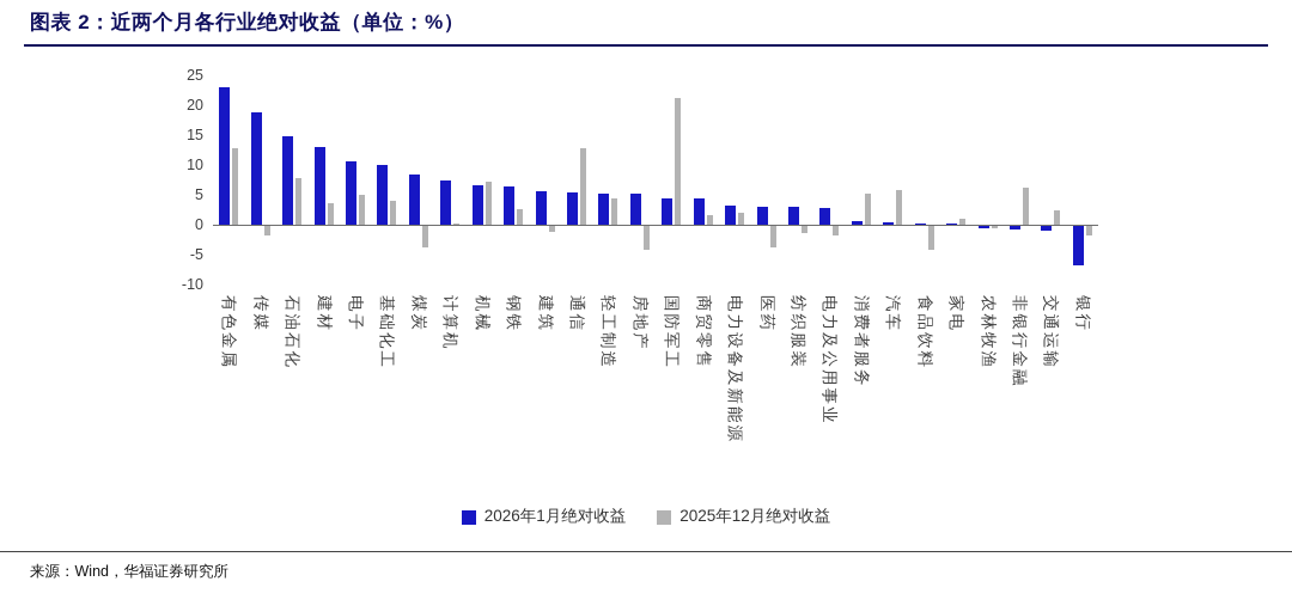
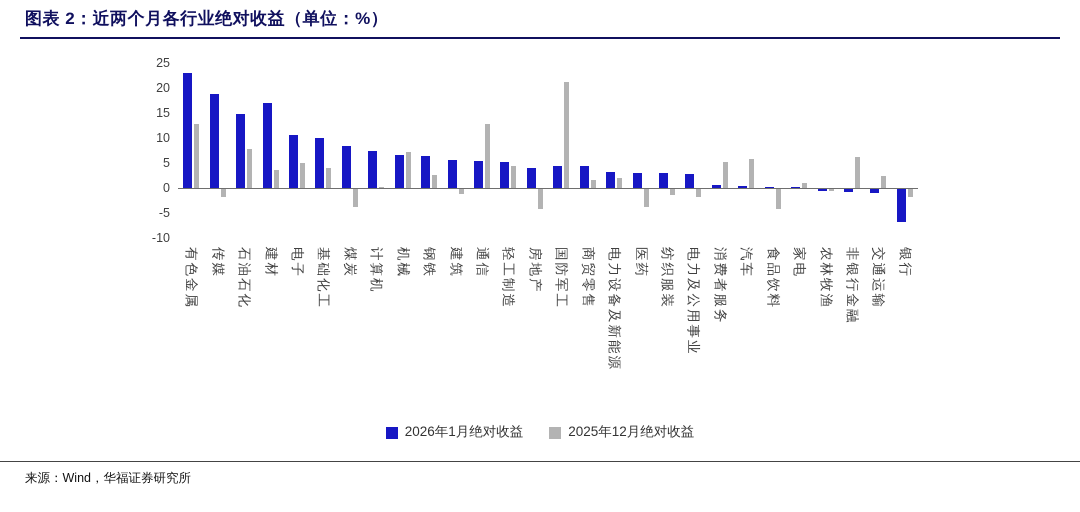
2026年1月绝对收益/建材: 13 -> 17
2026年1月绝对收益/房地产: 5 -> 4
